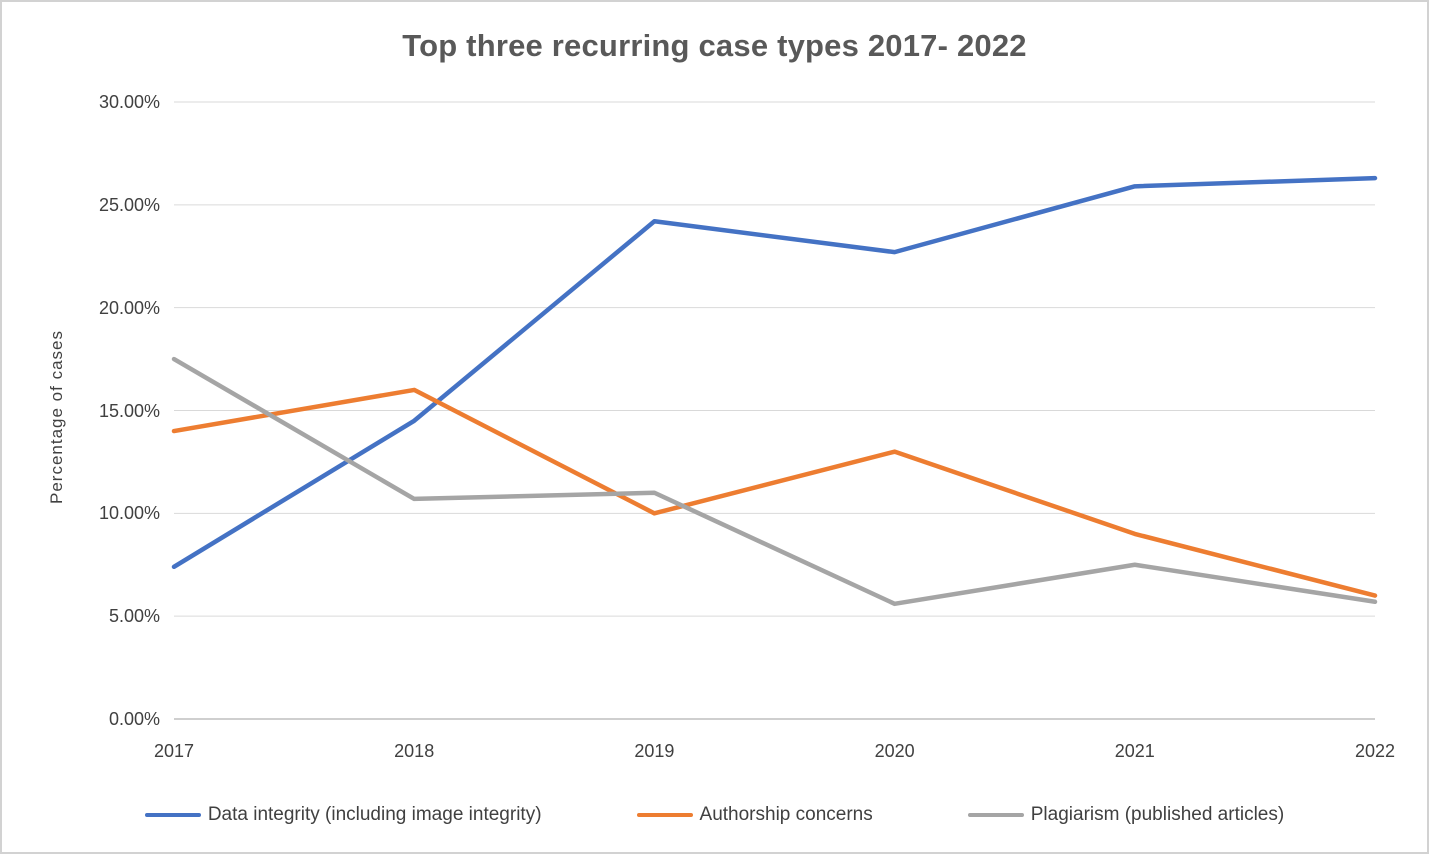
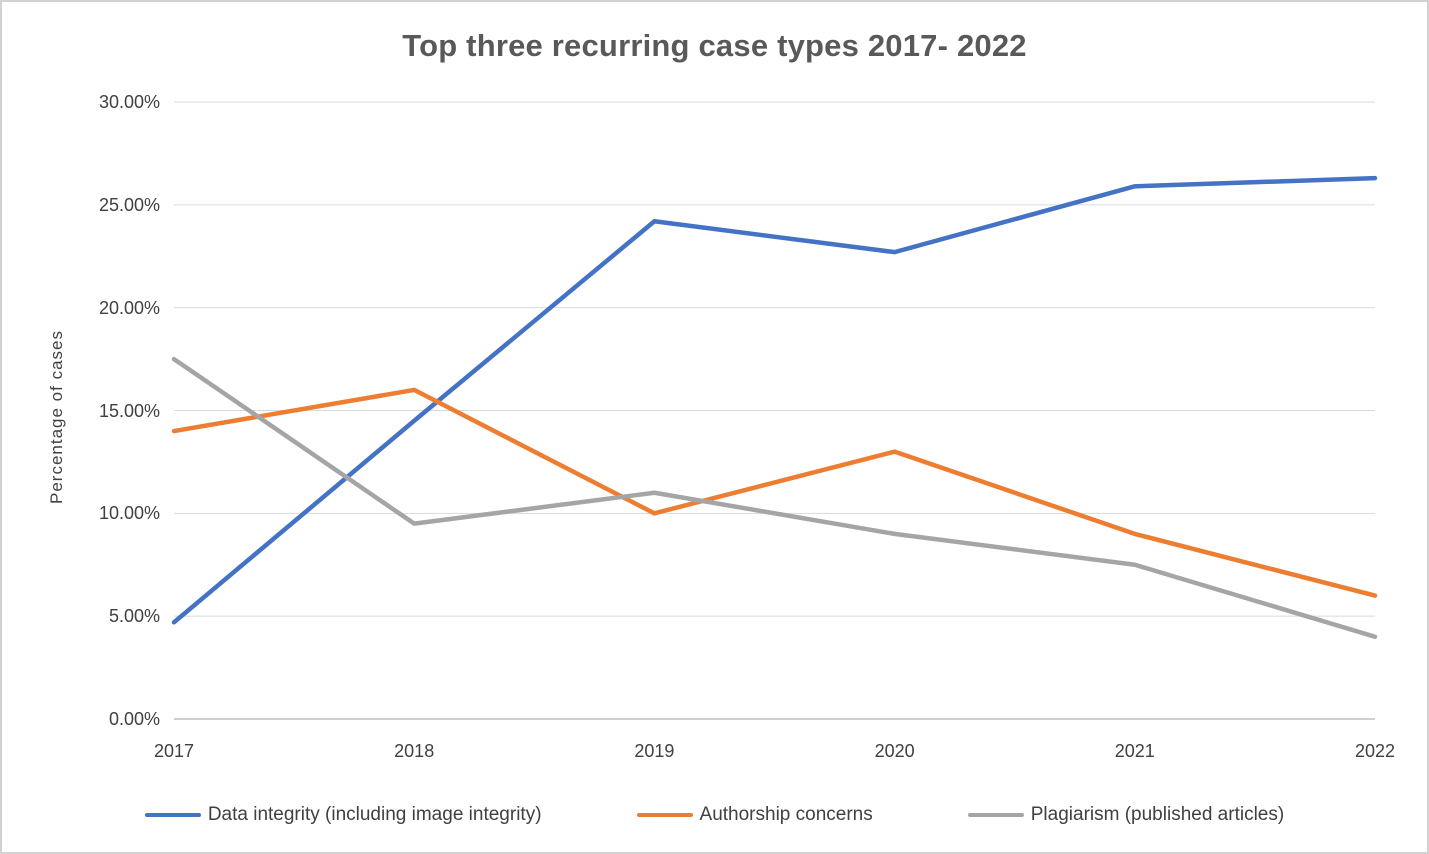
Data integrity (including image integrity)/2017: 7.4% -> 4.7%
Plagiarism (published articles)/2018: 10.7% -> 9.5%
Plagiarism (published articles)/2020: 5.6% -> 9.0%
Plagiarism (published articles)/2022: 5.7% -> 4.0%
